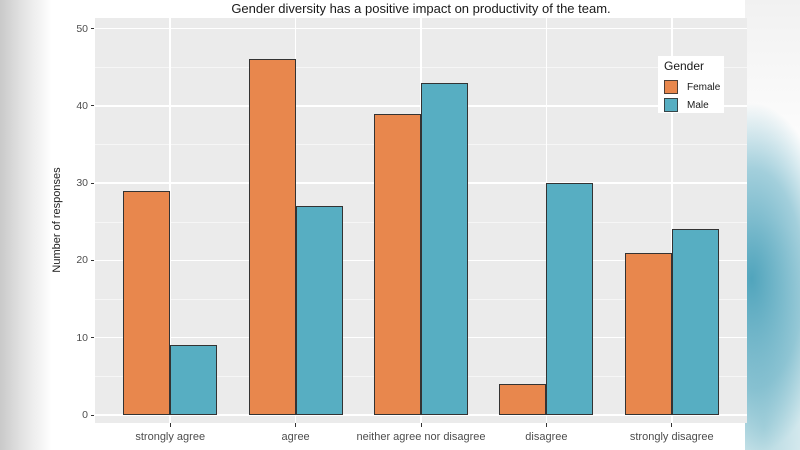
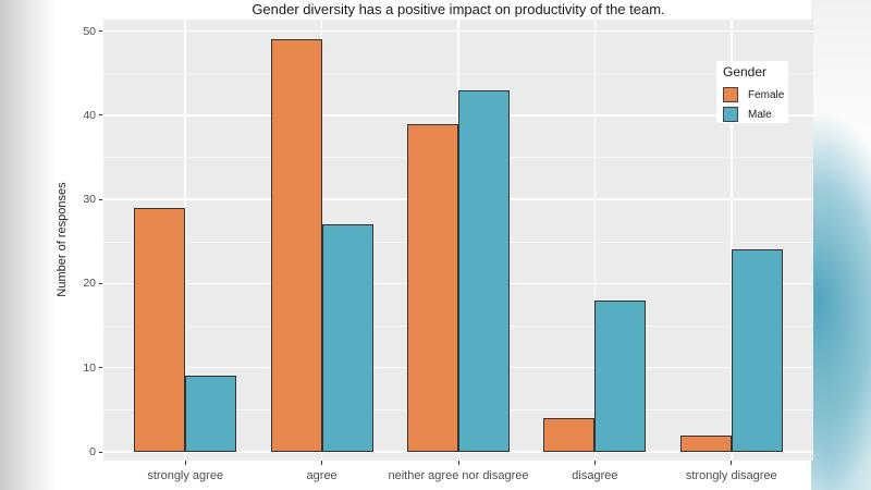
Female/agree: 46 -> 49
Male/disagree: 30 -> 18
Female/strongly disagree: 21 -> 2
